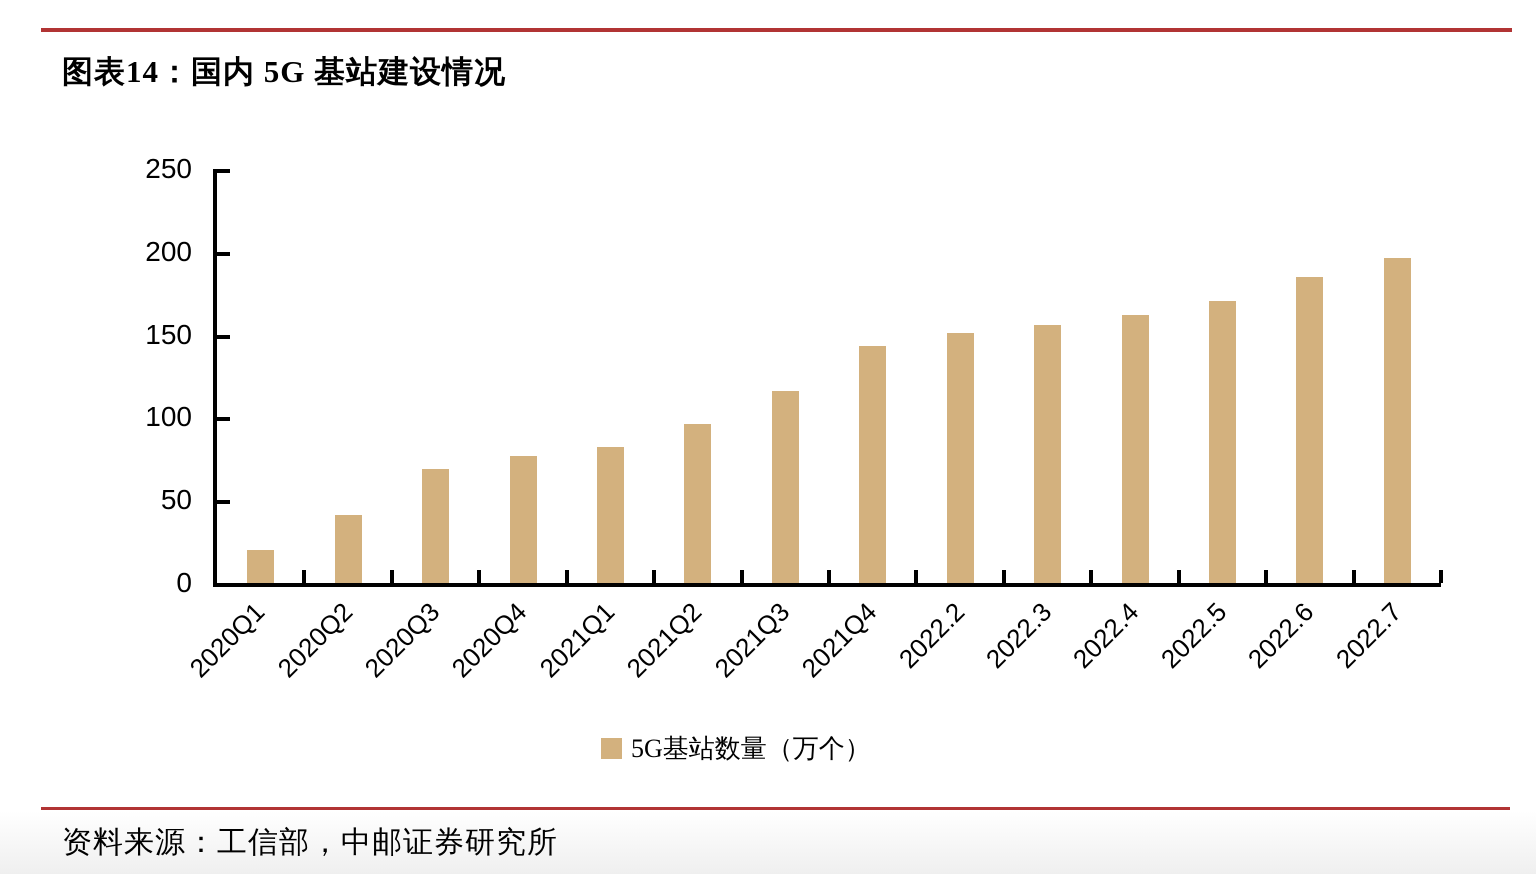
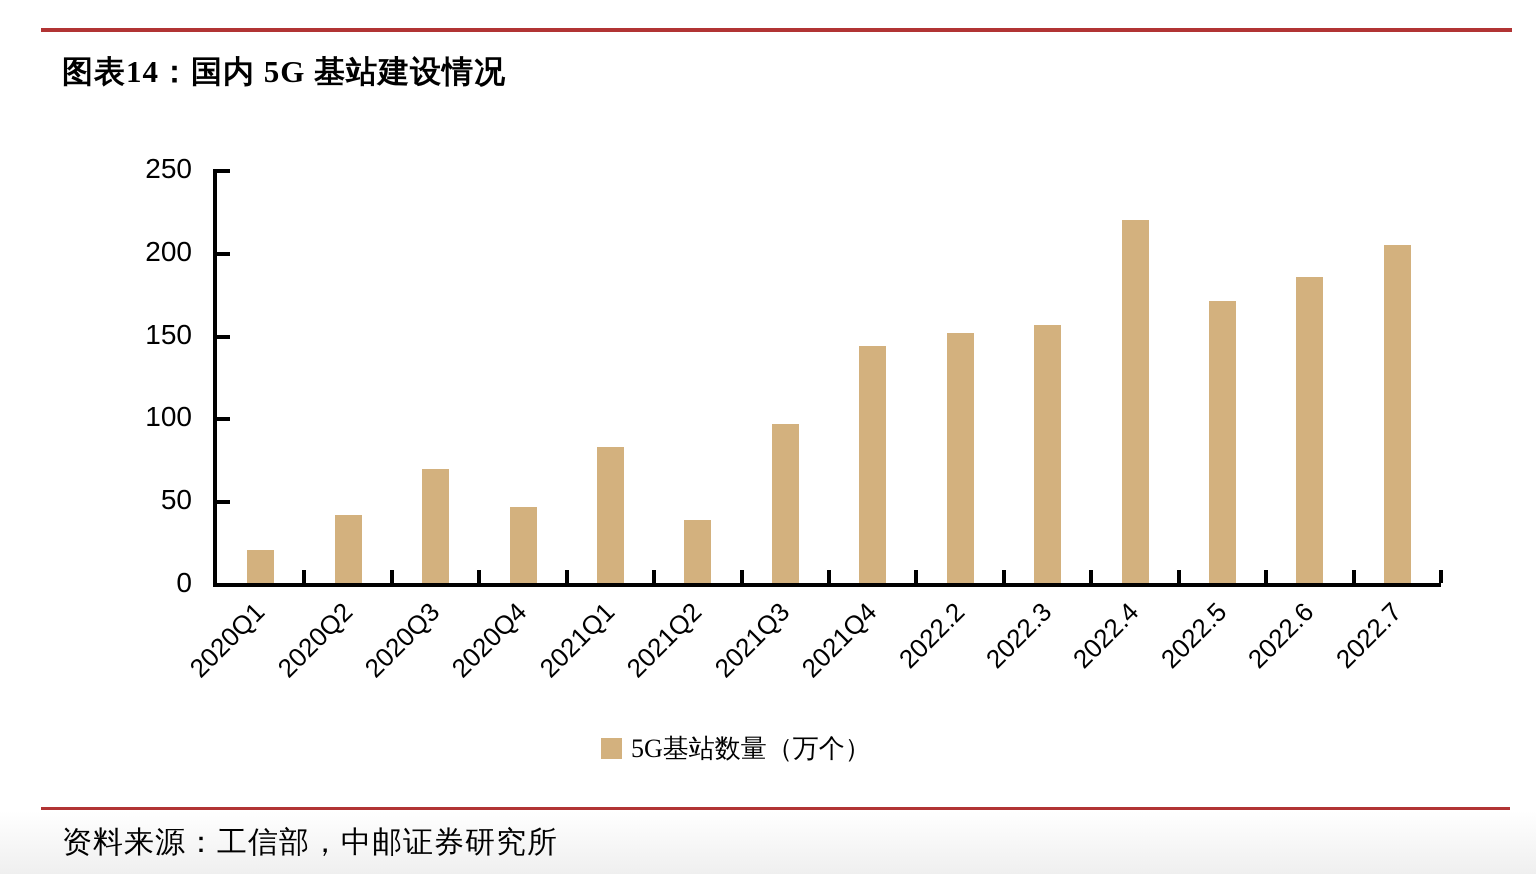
2020Q4: 77 -> 46
2021Q2: 96 -> 38
2021Q3: 116 -> 96
2022.4: 162 -> 219
2022.7: 196 -> 204
